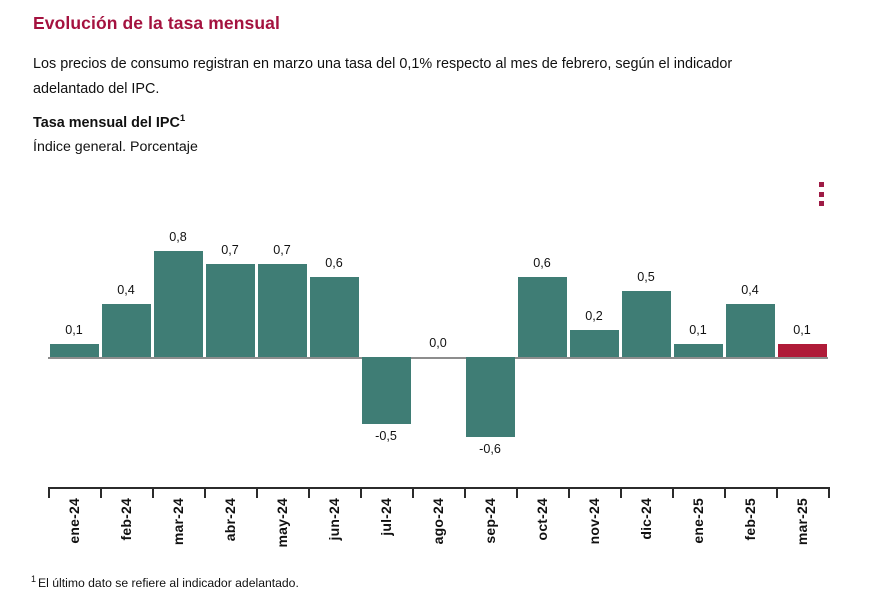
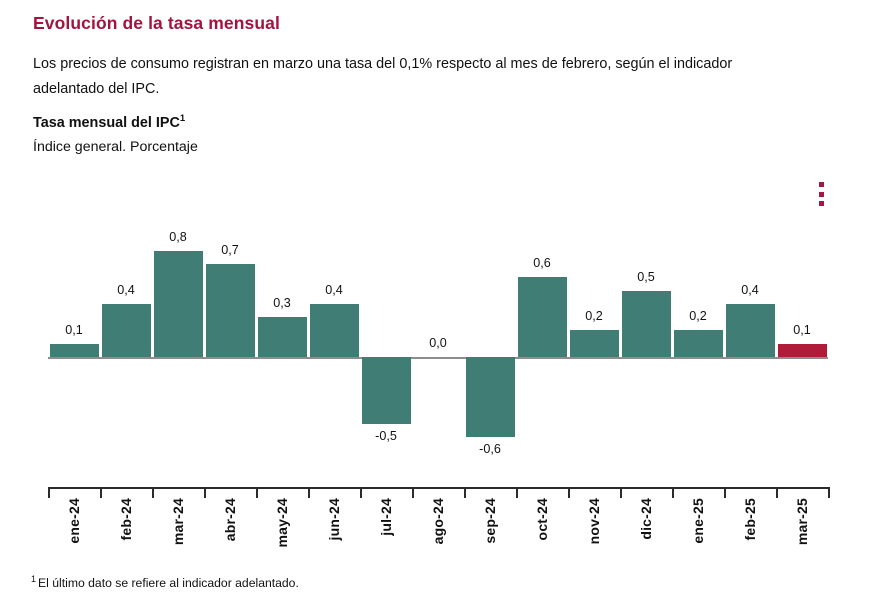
may-24: 0,7 -> 0,3
jun-24: 0,6 -> 0,4
ene-25: 0,1 -> 0,2
